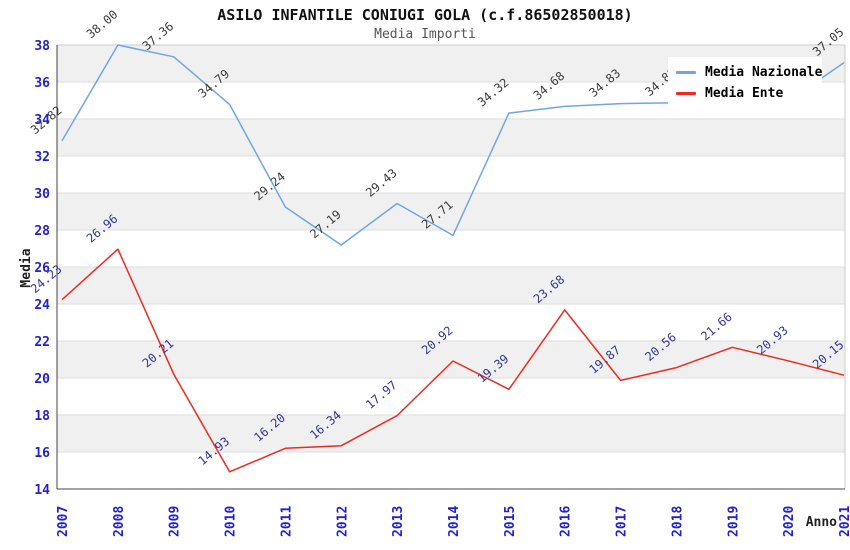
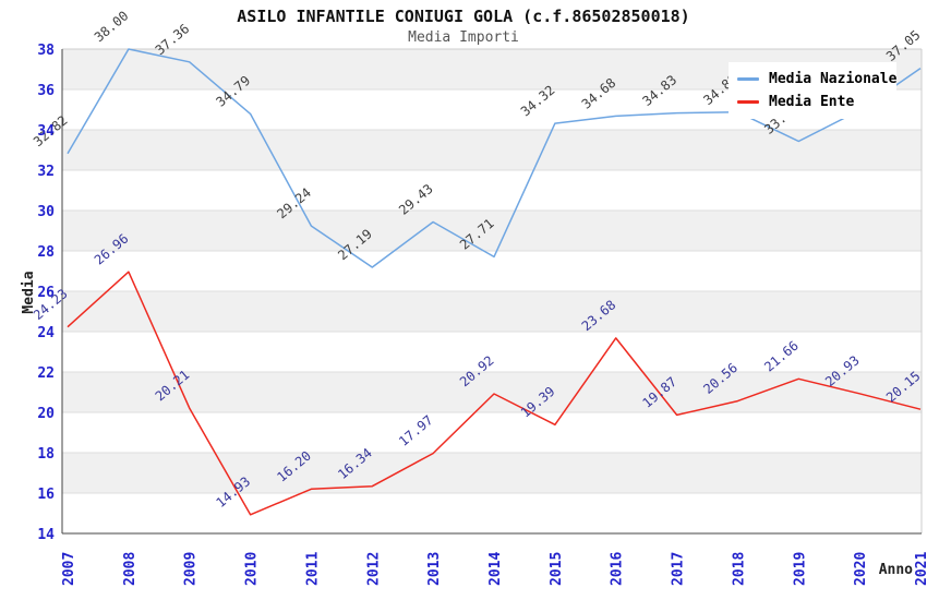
Media Nazionale/2019: 34.94 -> 33.43
